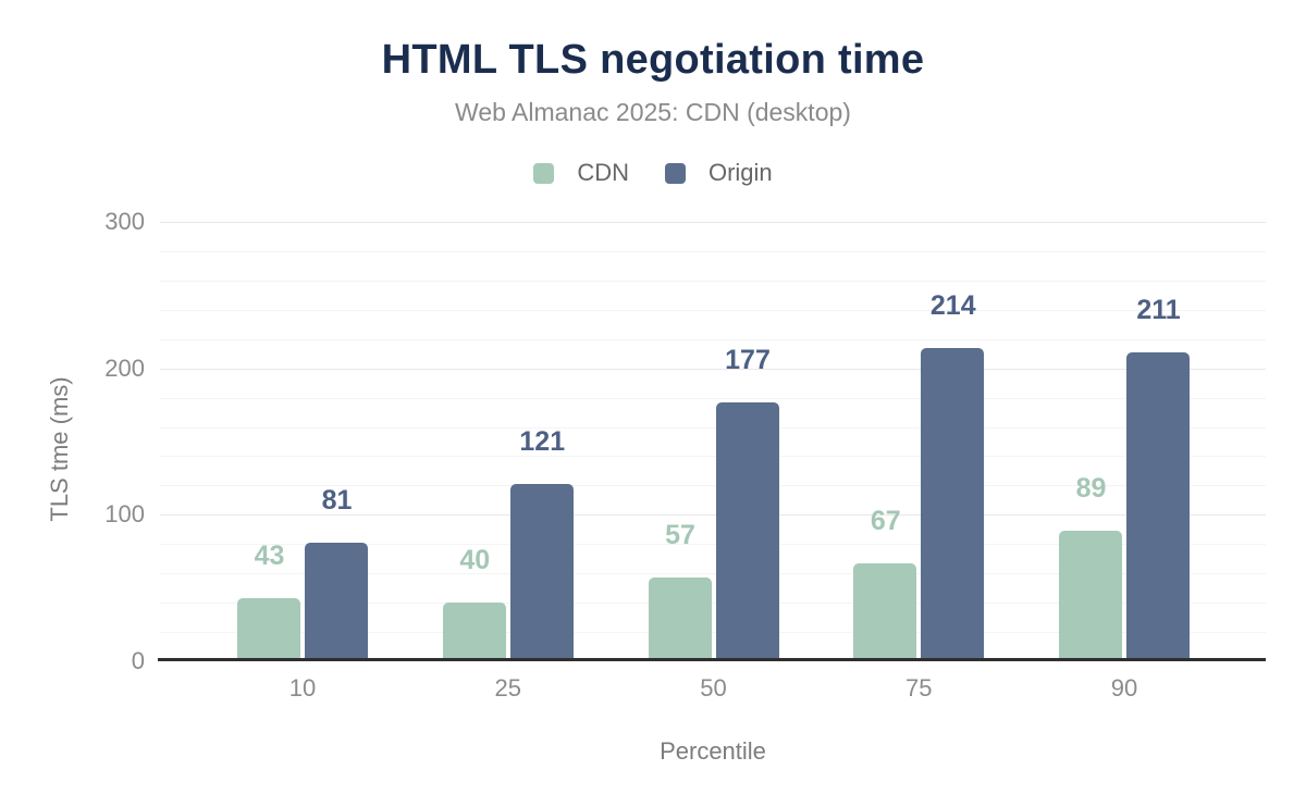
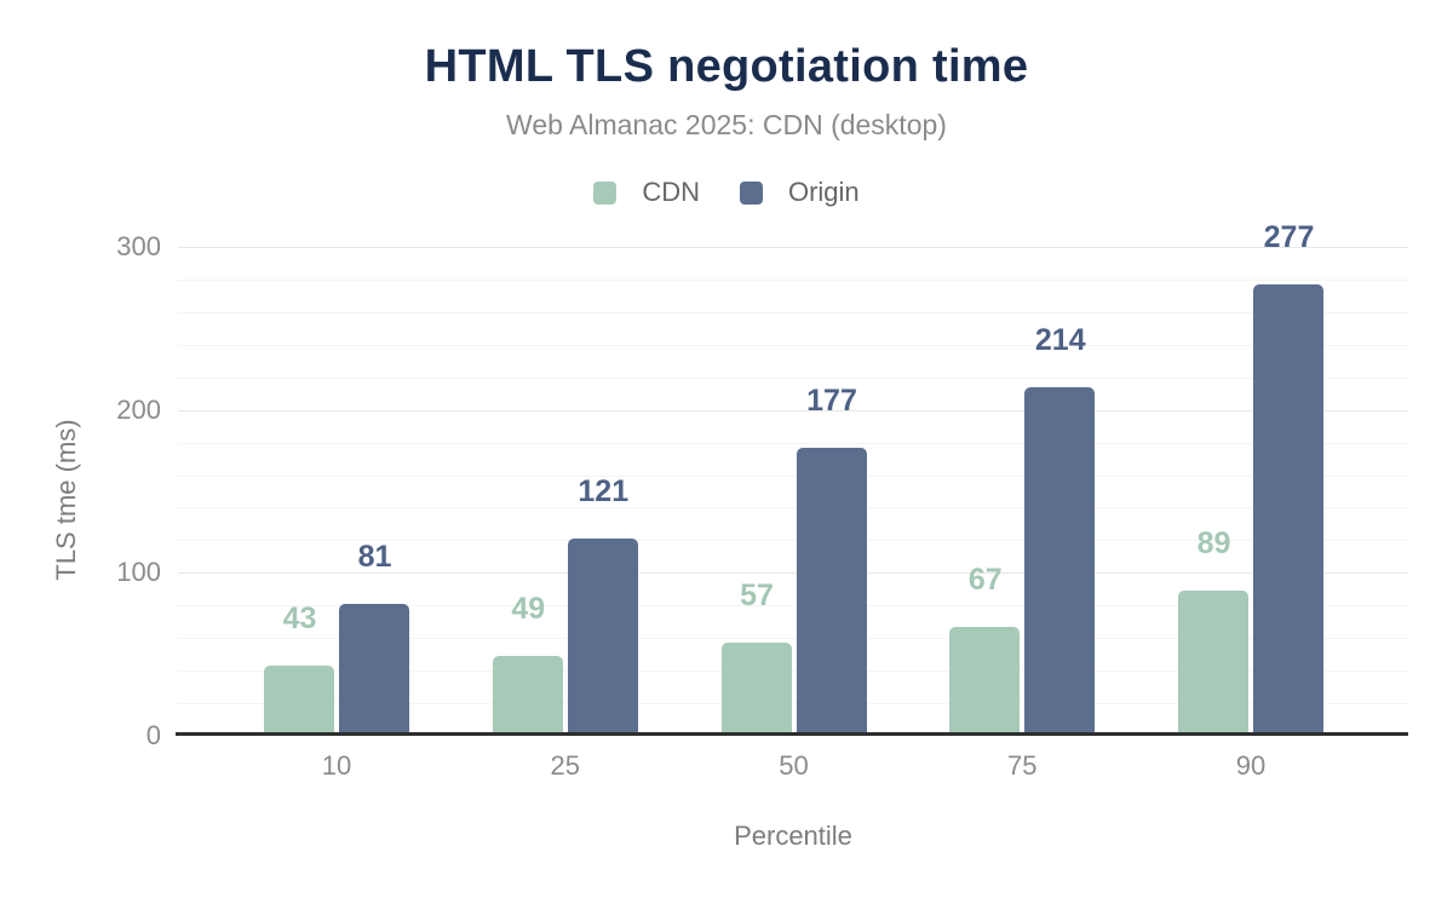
CDN/25: 40 -> 49
Origin/90: 211 -> 277
